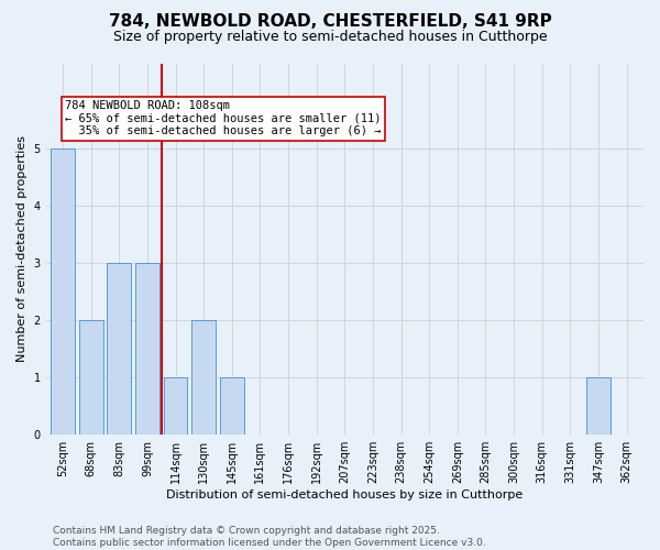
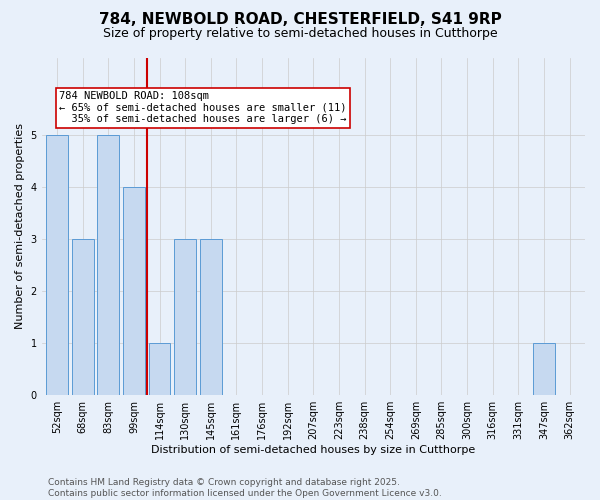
68sqm: 2 -> 3
83sqm: 3 -> 5
99sqm: 3 -> 4
130sqm: 2 -> 3
145sqm: 1 -> 3
